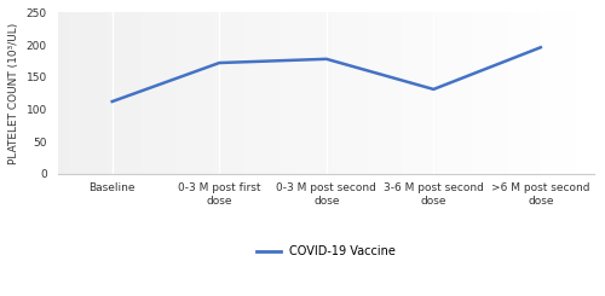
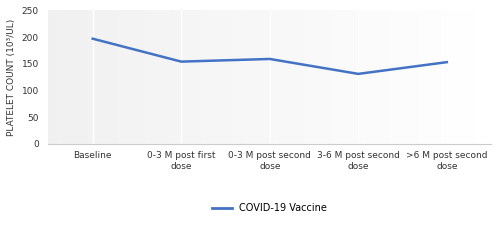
Baseline: 112 -> 197
0-3 M post first dose: 172 -> 154
0-3 M post second dose: 178 -> 159
>6 M post second dose: 196 -> 153
